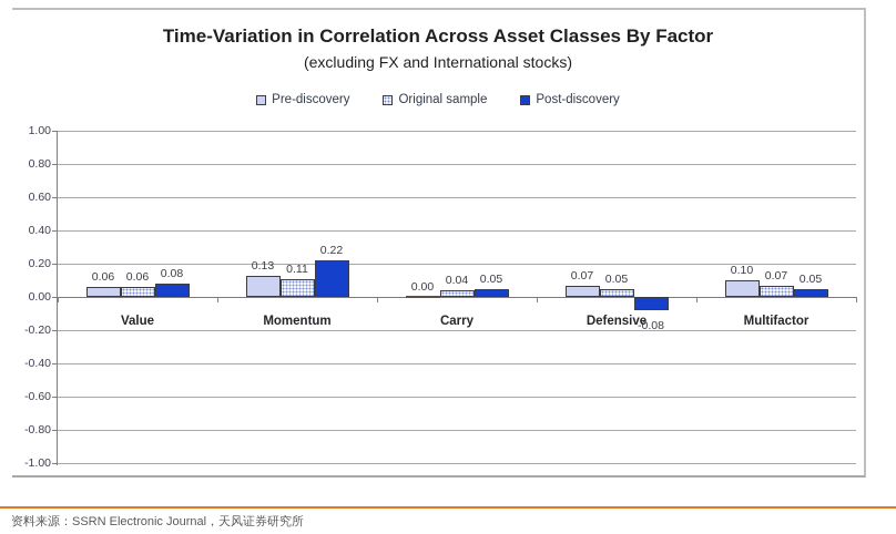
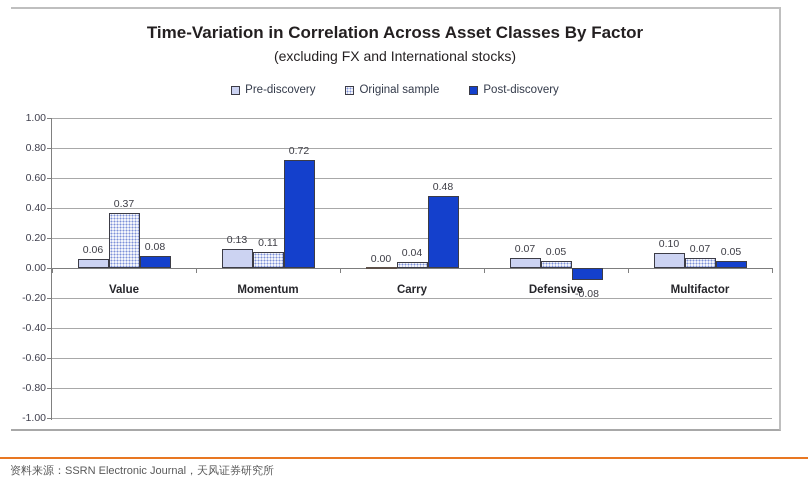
Original sample/Value: 0.06 -> 0.37
Post-discovery/Momentum: 0.22 -> 0.72
Post-discovery/Carry: 0.05 -> 0.48
